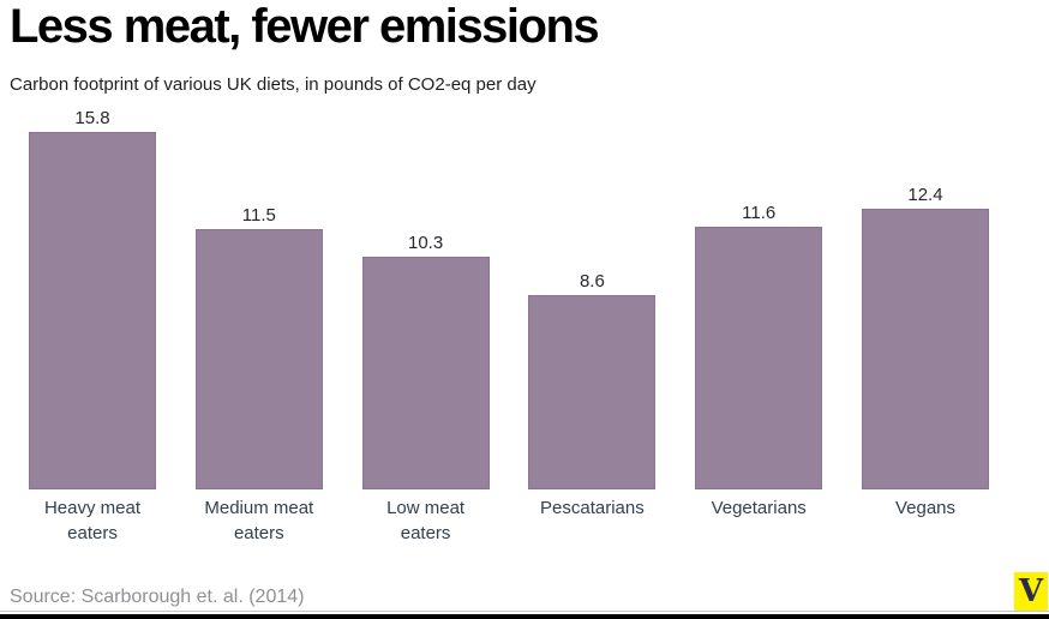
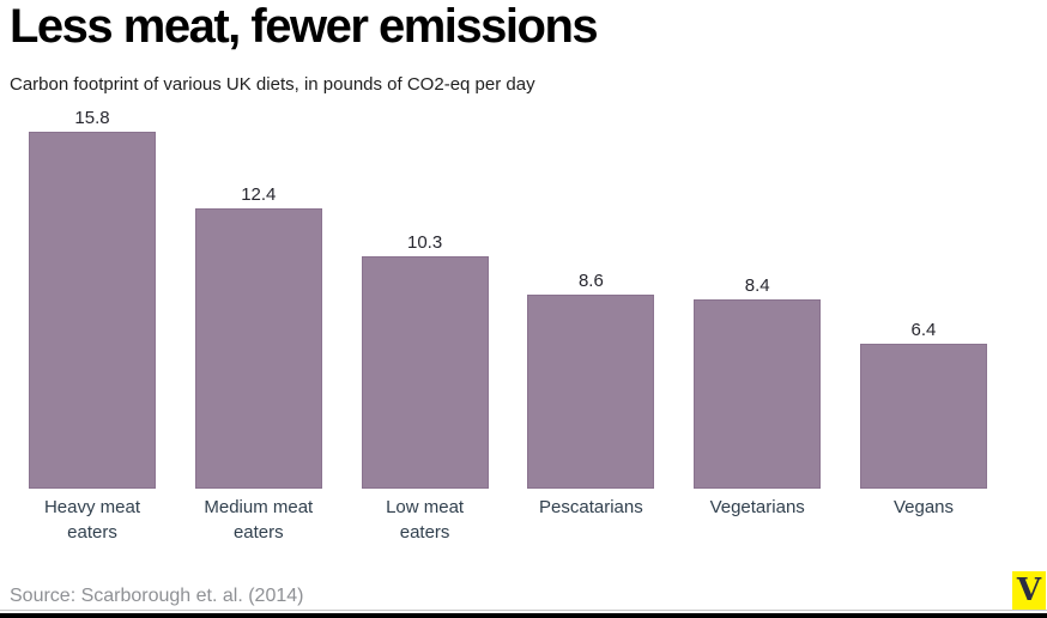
Medium meat eaters: 11.5 -> 12.4
Vegetarians: 11.6 -> 8.4
Vegans: 12.4 -> 6.4
